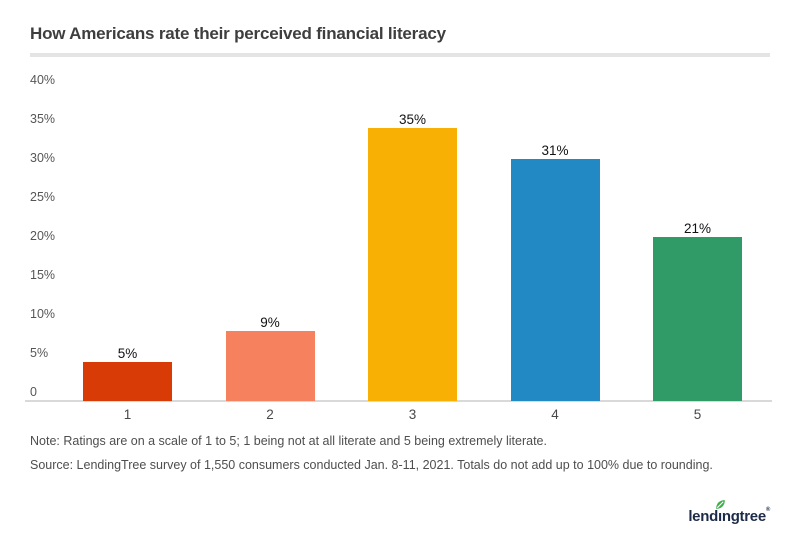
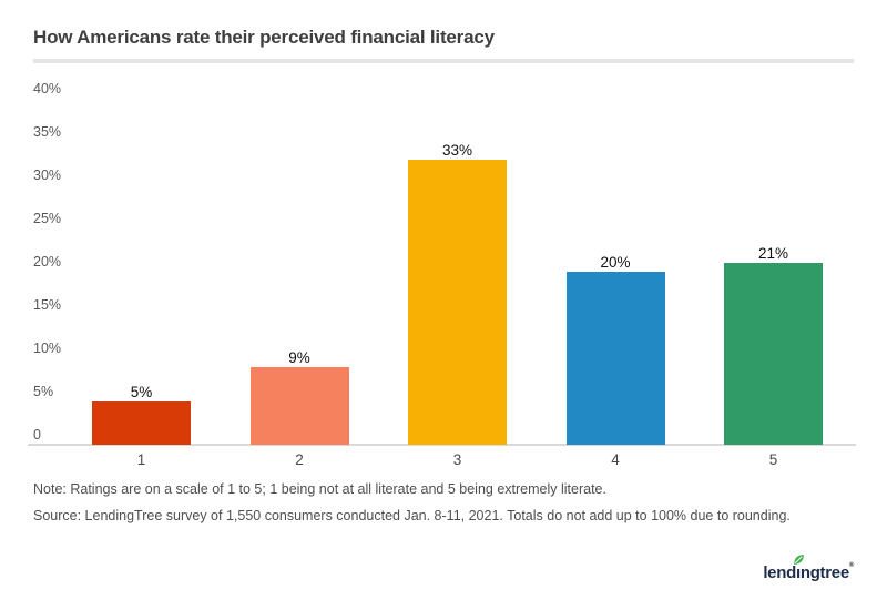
3: 35% -> 33%
4: 31% -> 20%
